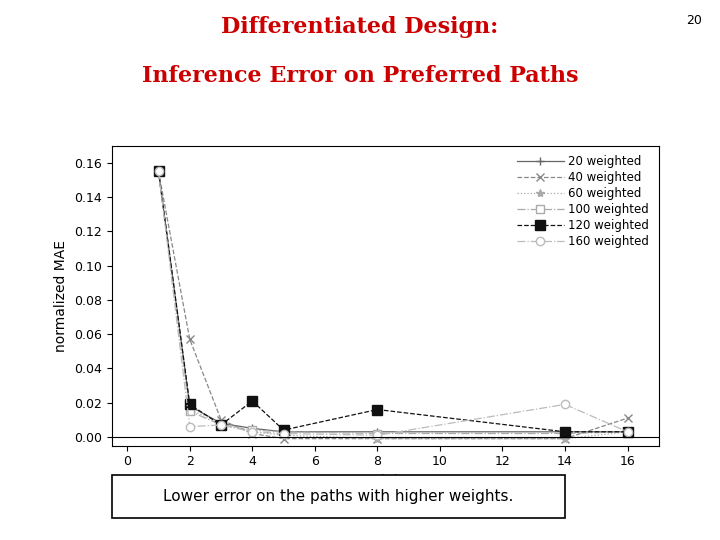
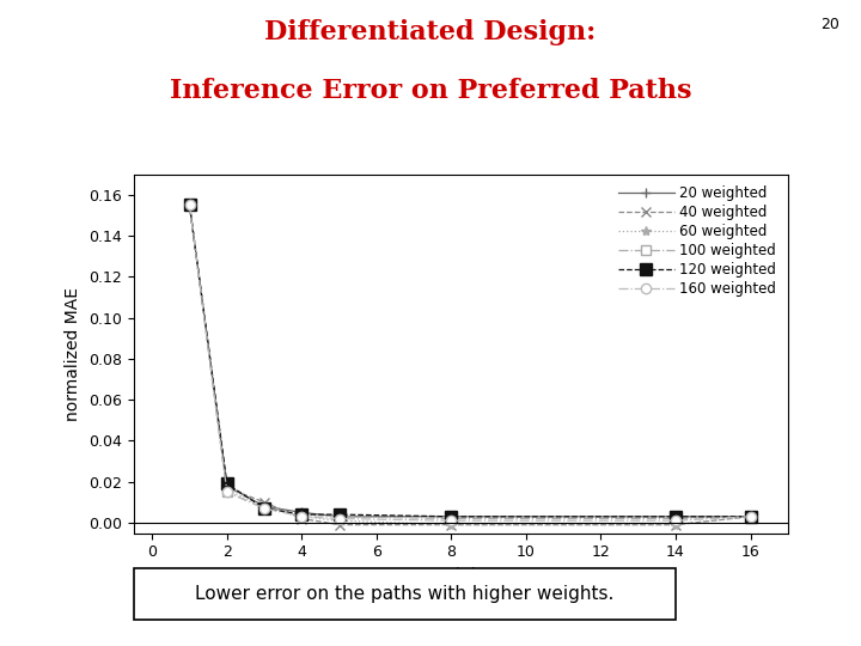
40 weighted/2: 0.057 -> 0.017
160 weighted/2: 0.006 -> 0.015
120 weighted/4: 0.021 -> 0.004
120 weighted/8: 0.016 -> 0.003
160 weighted/14: 0.019 -> 0.001
40 weighted/16: 0.011 -> 0.003
